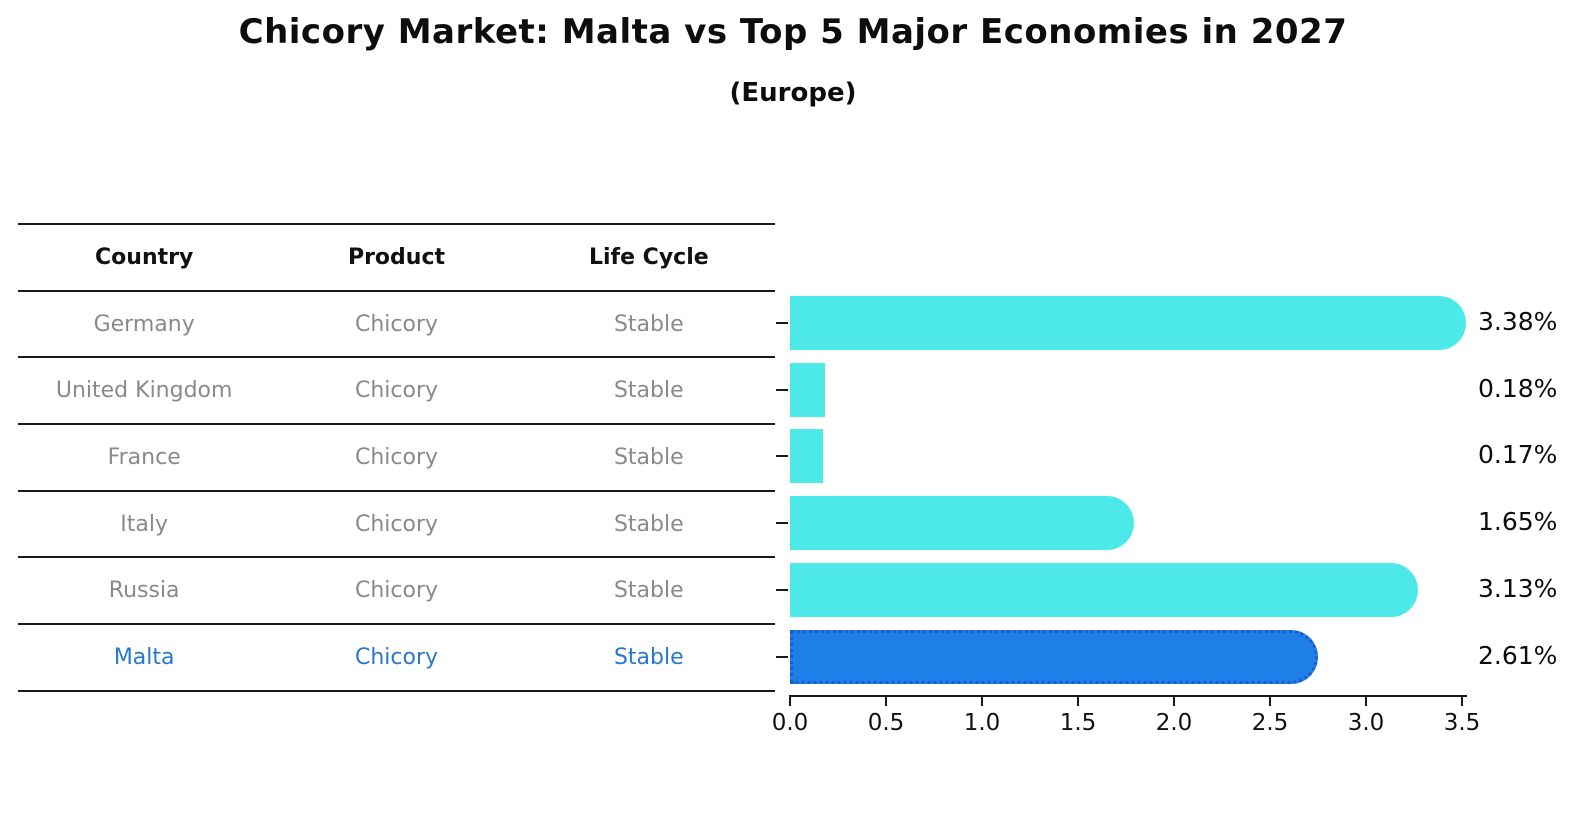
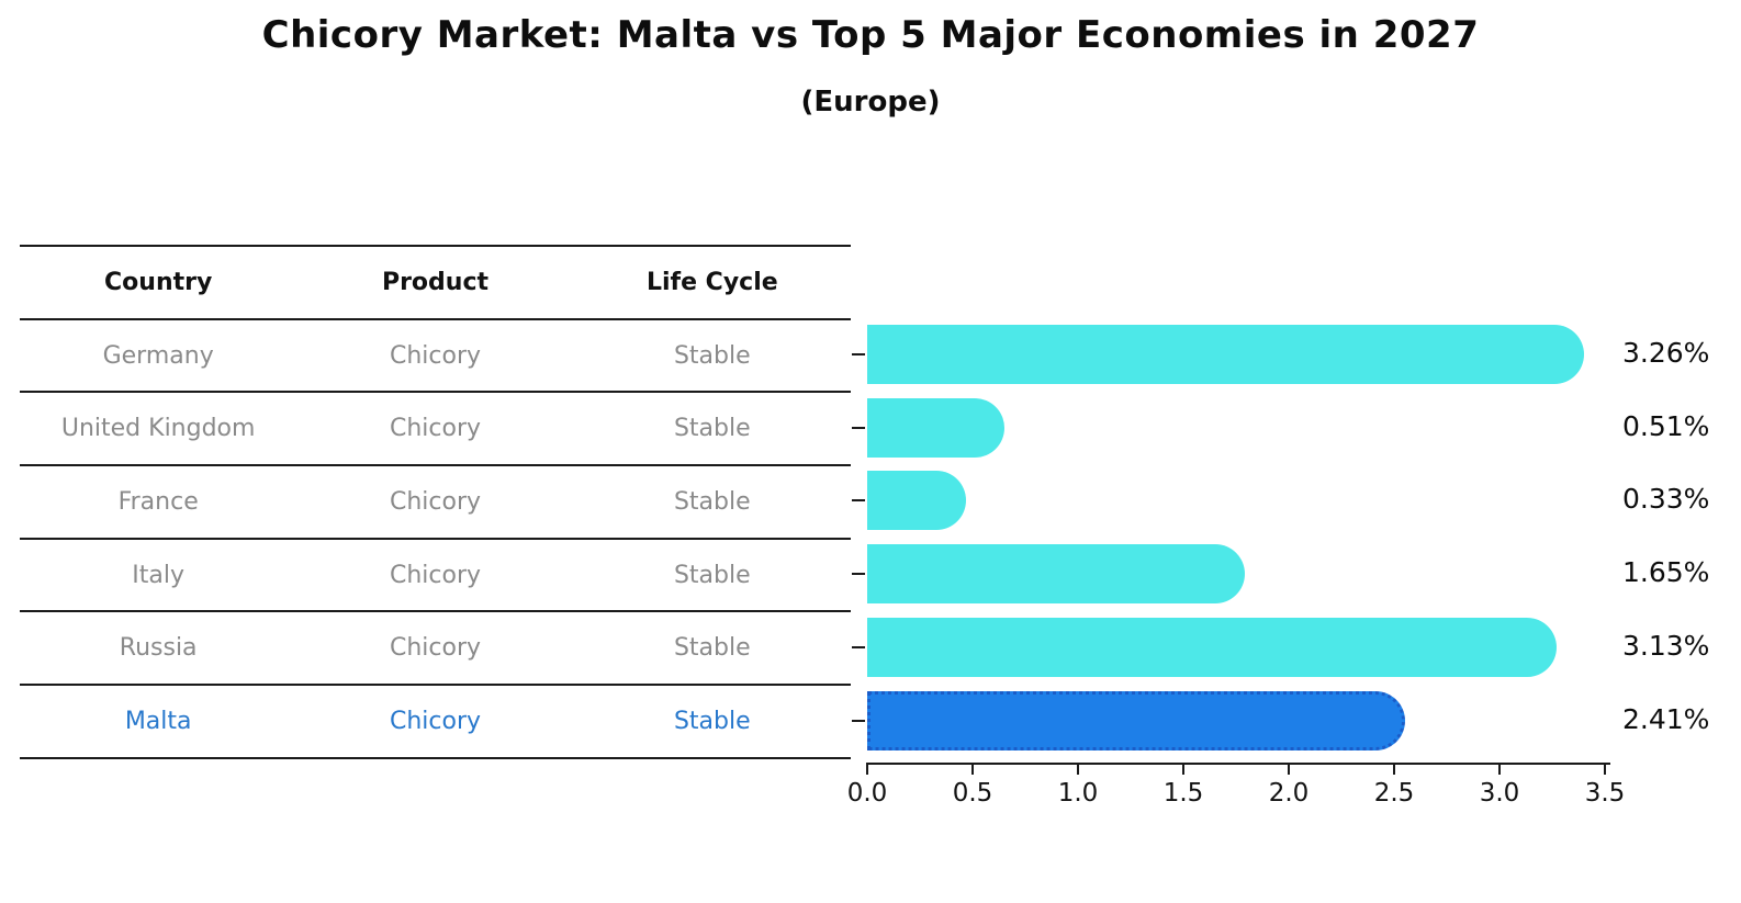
Germany: 3.38% -> 3.26%
United Kingdom: 0.18% -> 0.51%
France: 0.17% -> 0.33%
Malta: 2.61% -> 2.41%
